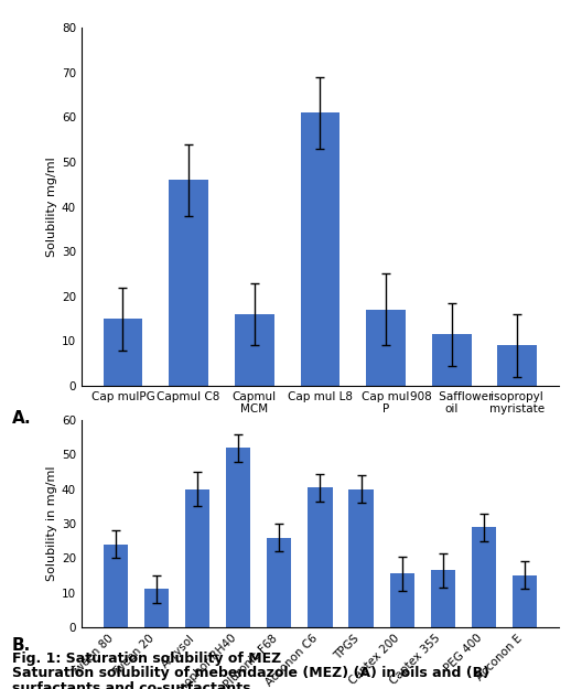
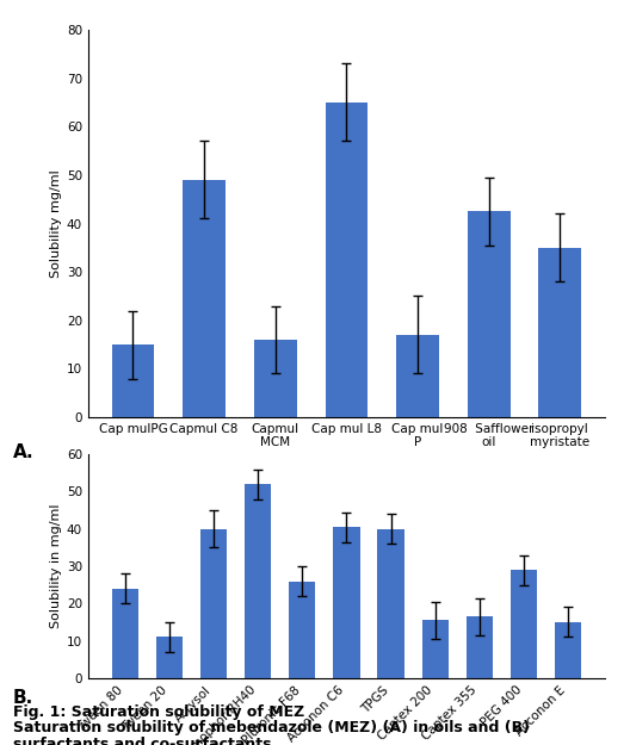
Capmul C8: 46.0 -> 49.0
Cap mul L8: 61.0 -> 65.0
908 Safflower oil: 11.5 -> 42.5
isopropyl myristate: 9.0 -> 35.0
